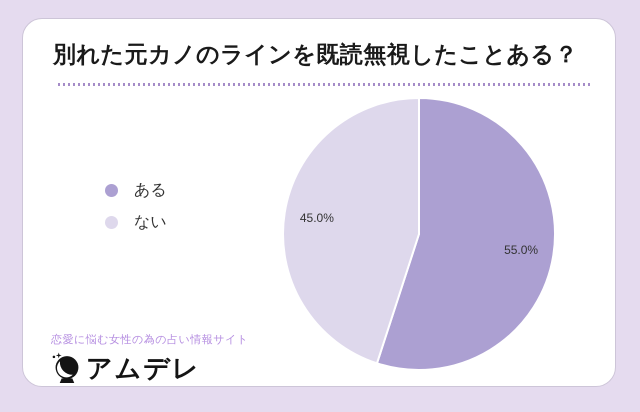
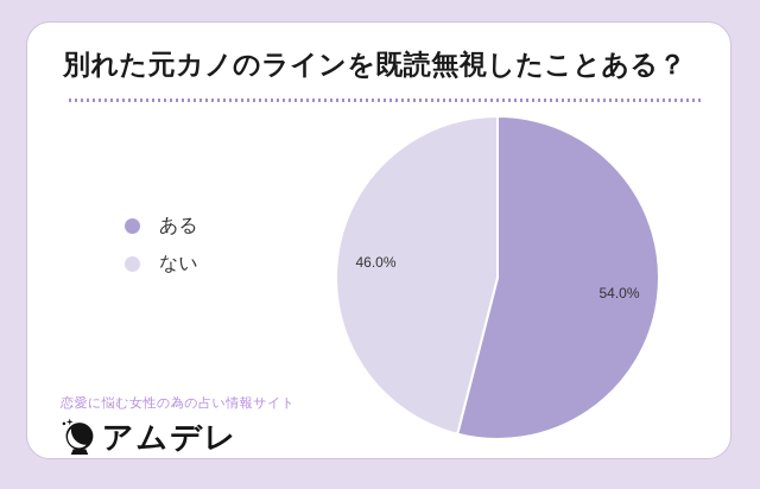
ある: 55.0% -> 54.0%
ない: 45.0% -> 46.0%
